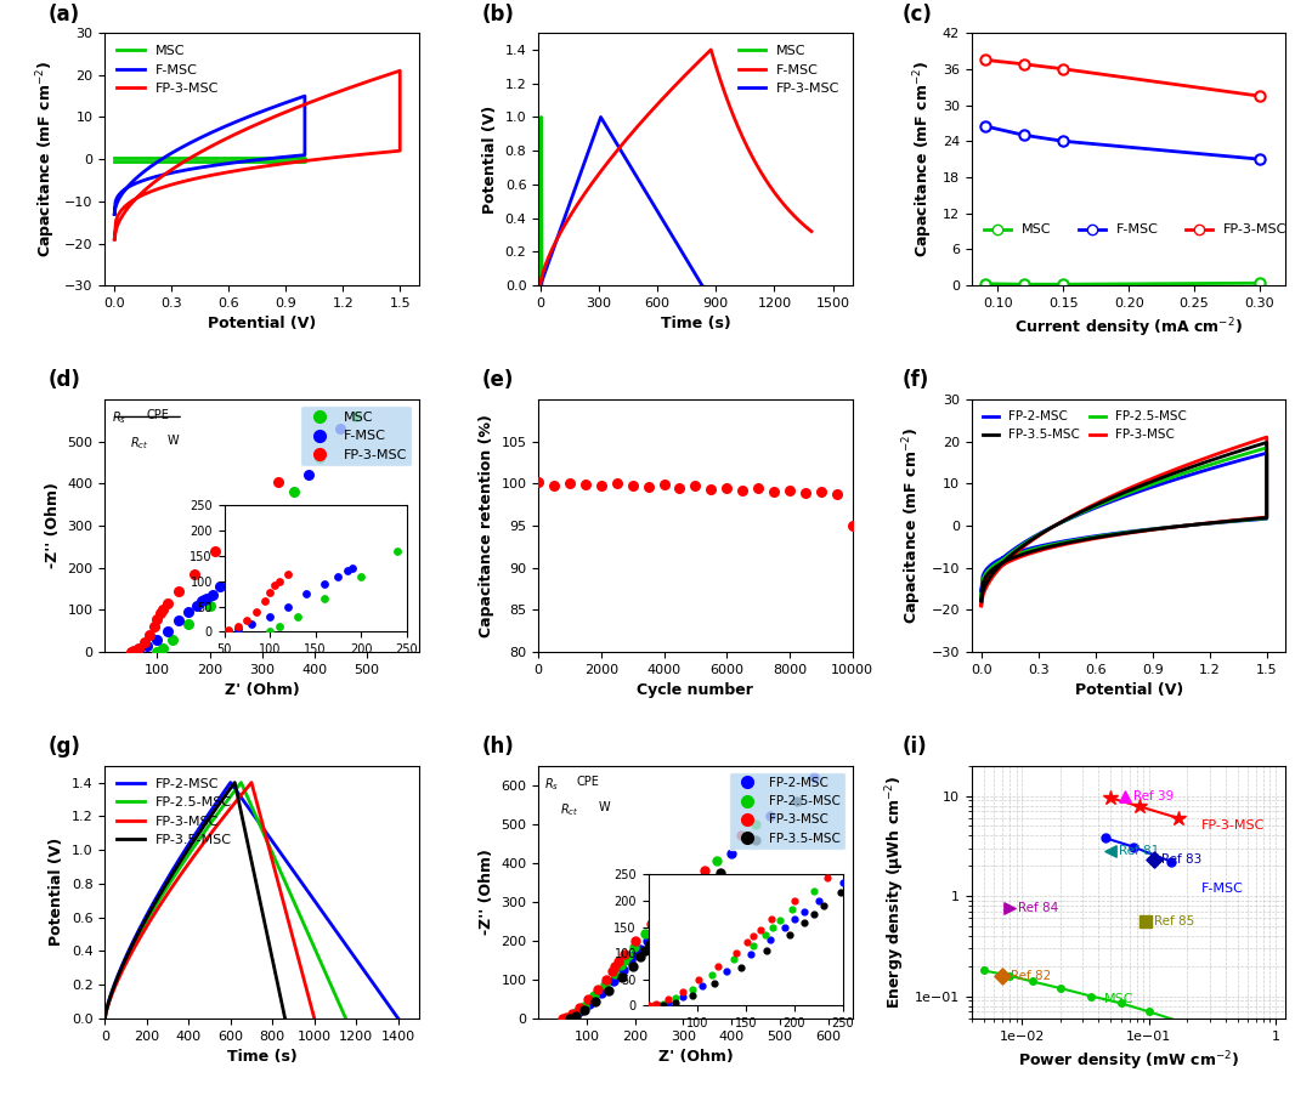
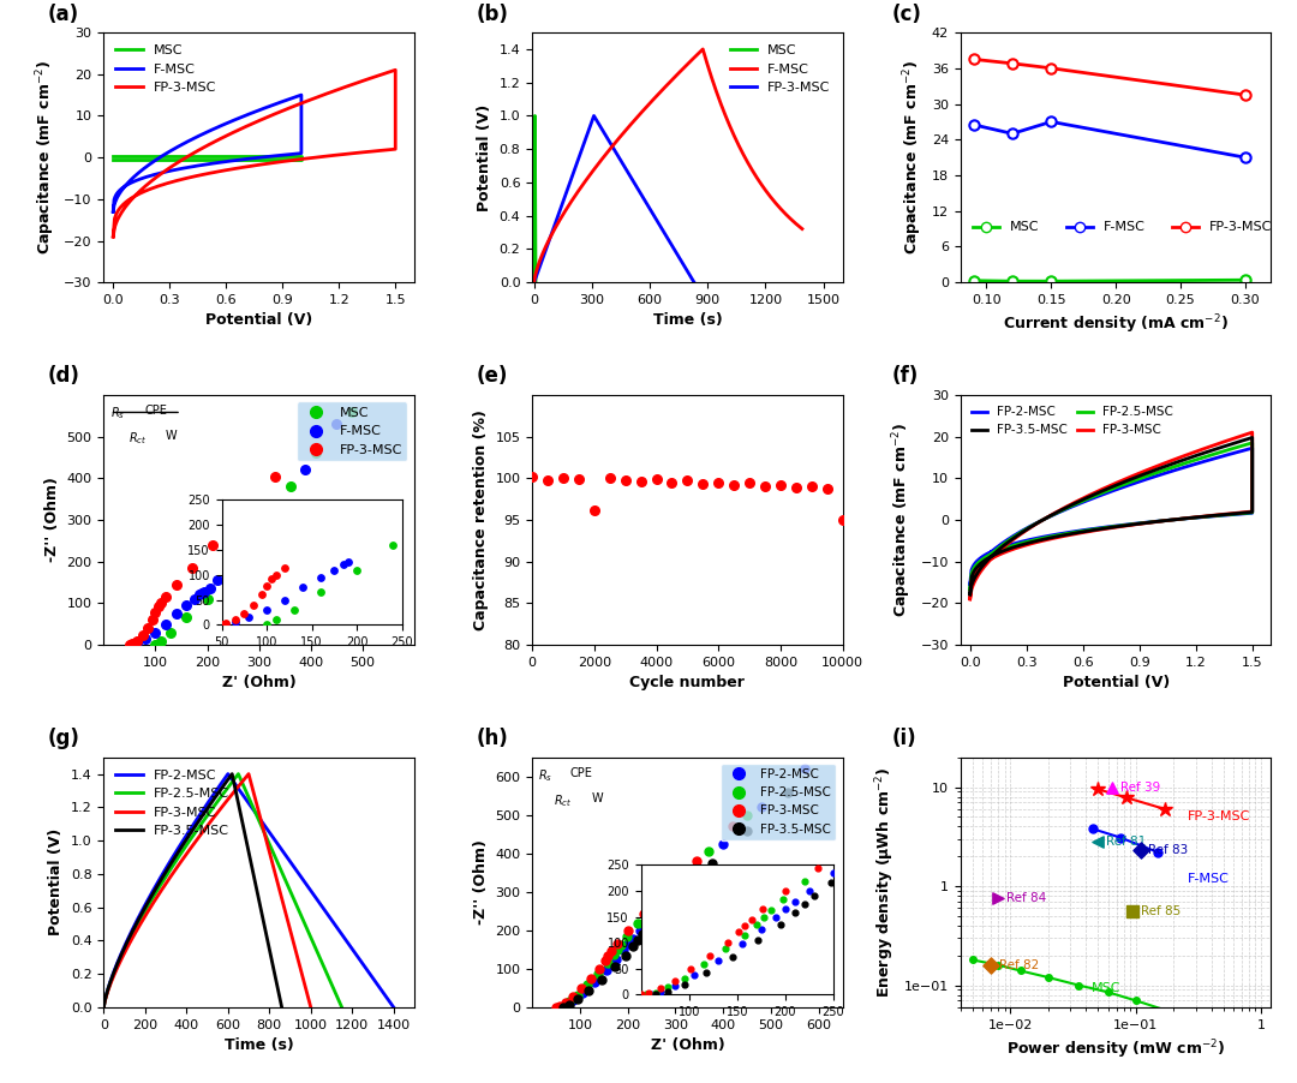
F-MSC/0.15: 24.0 -> 27.0
2000: 99.7 -> 96.2
